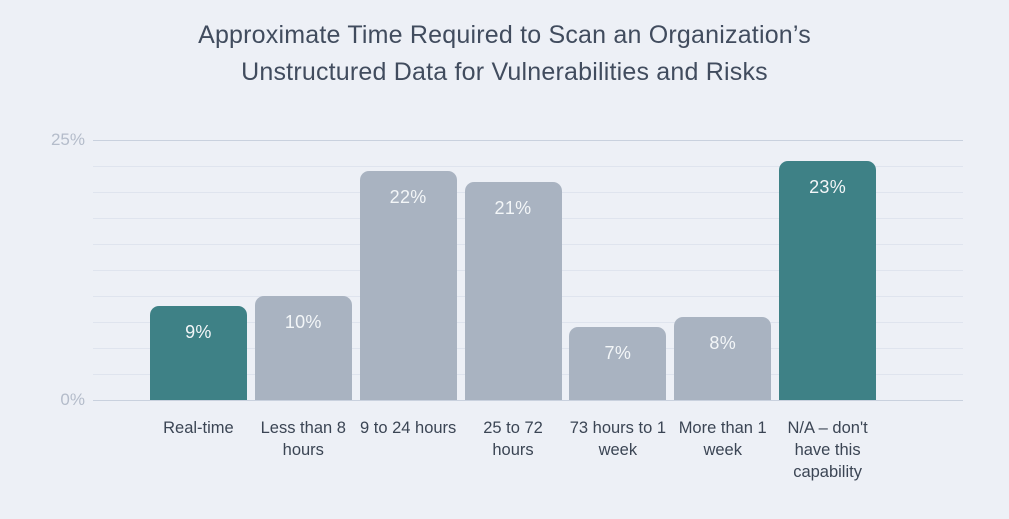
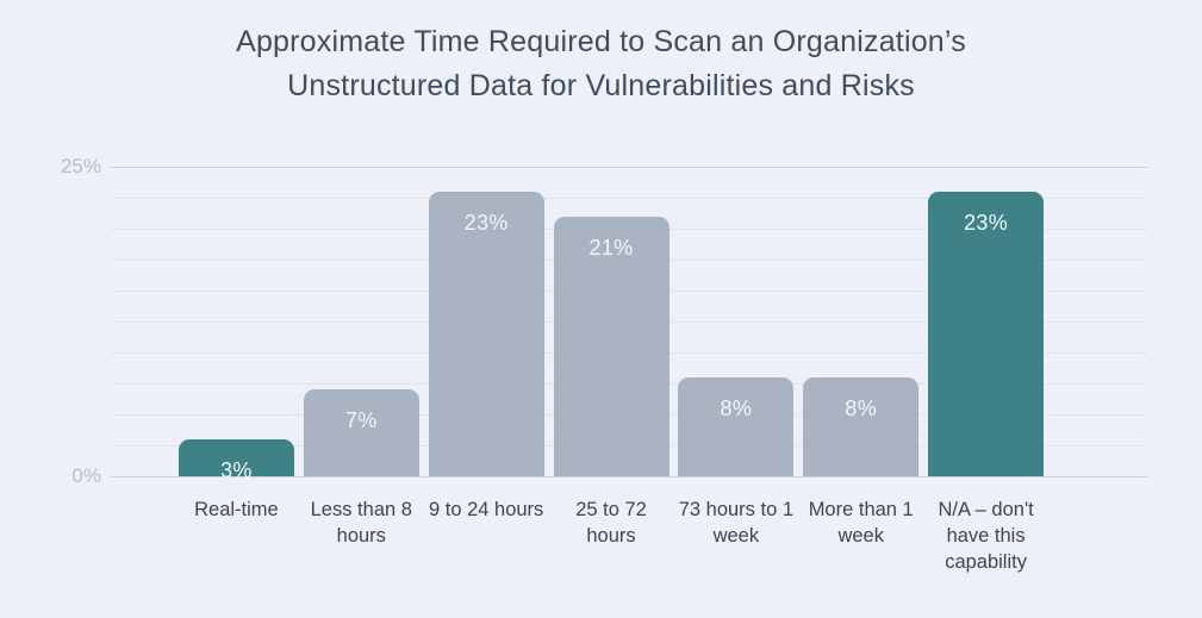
Real-time: 9% -> 3%
Less than 8 hours: 10% -> 7%
9 to 24 hours: 22% -> 23%
73 hours to 1 week: 7% -> 8%
